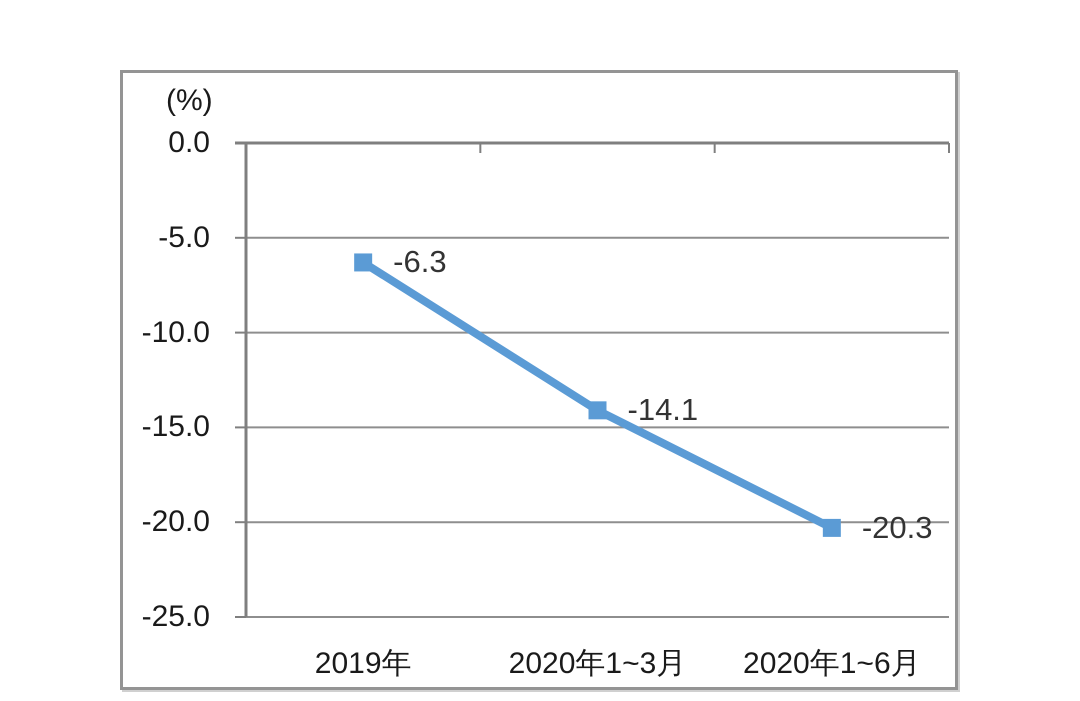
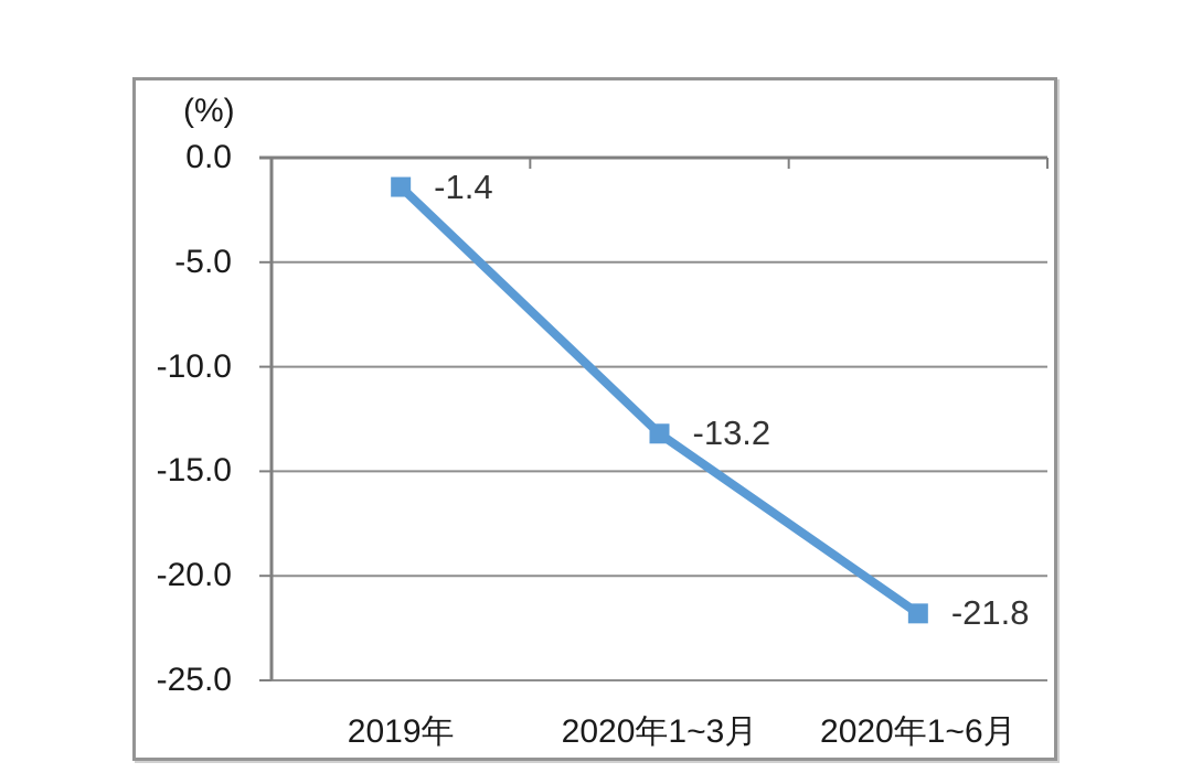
2019年: -6.3 -> -1.4
2020年1~3月: -14.1 -> -13.2
2020年1~6月: -20.3 -> -21.8
